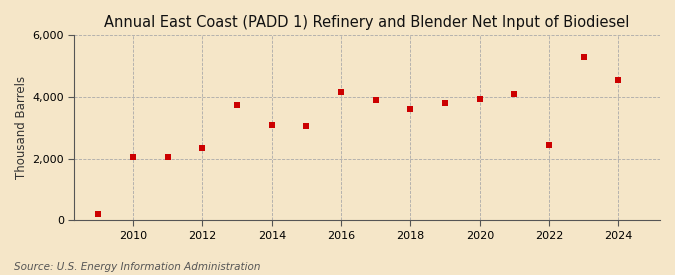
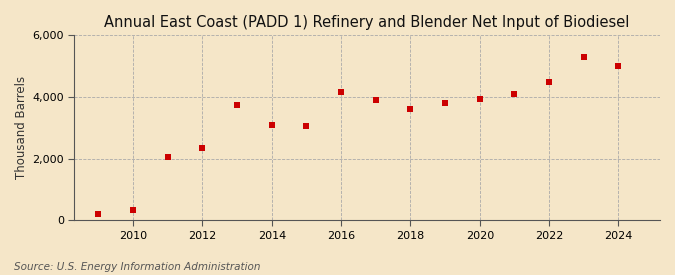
2010: 2,050 -> 350
2022: 2,450 -> 4,500
2024: 4,550 -> 5,000
